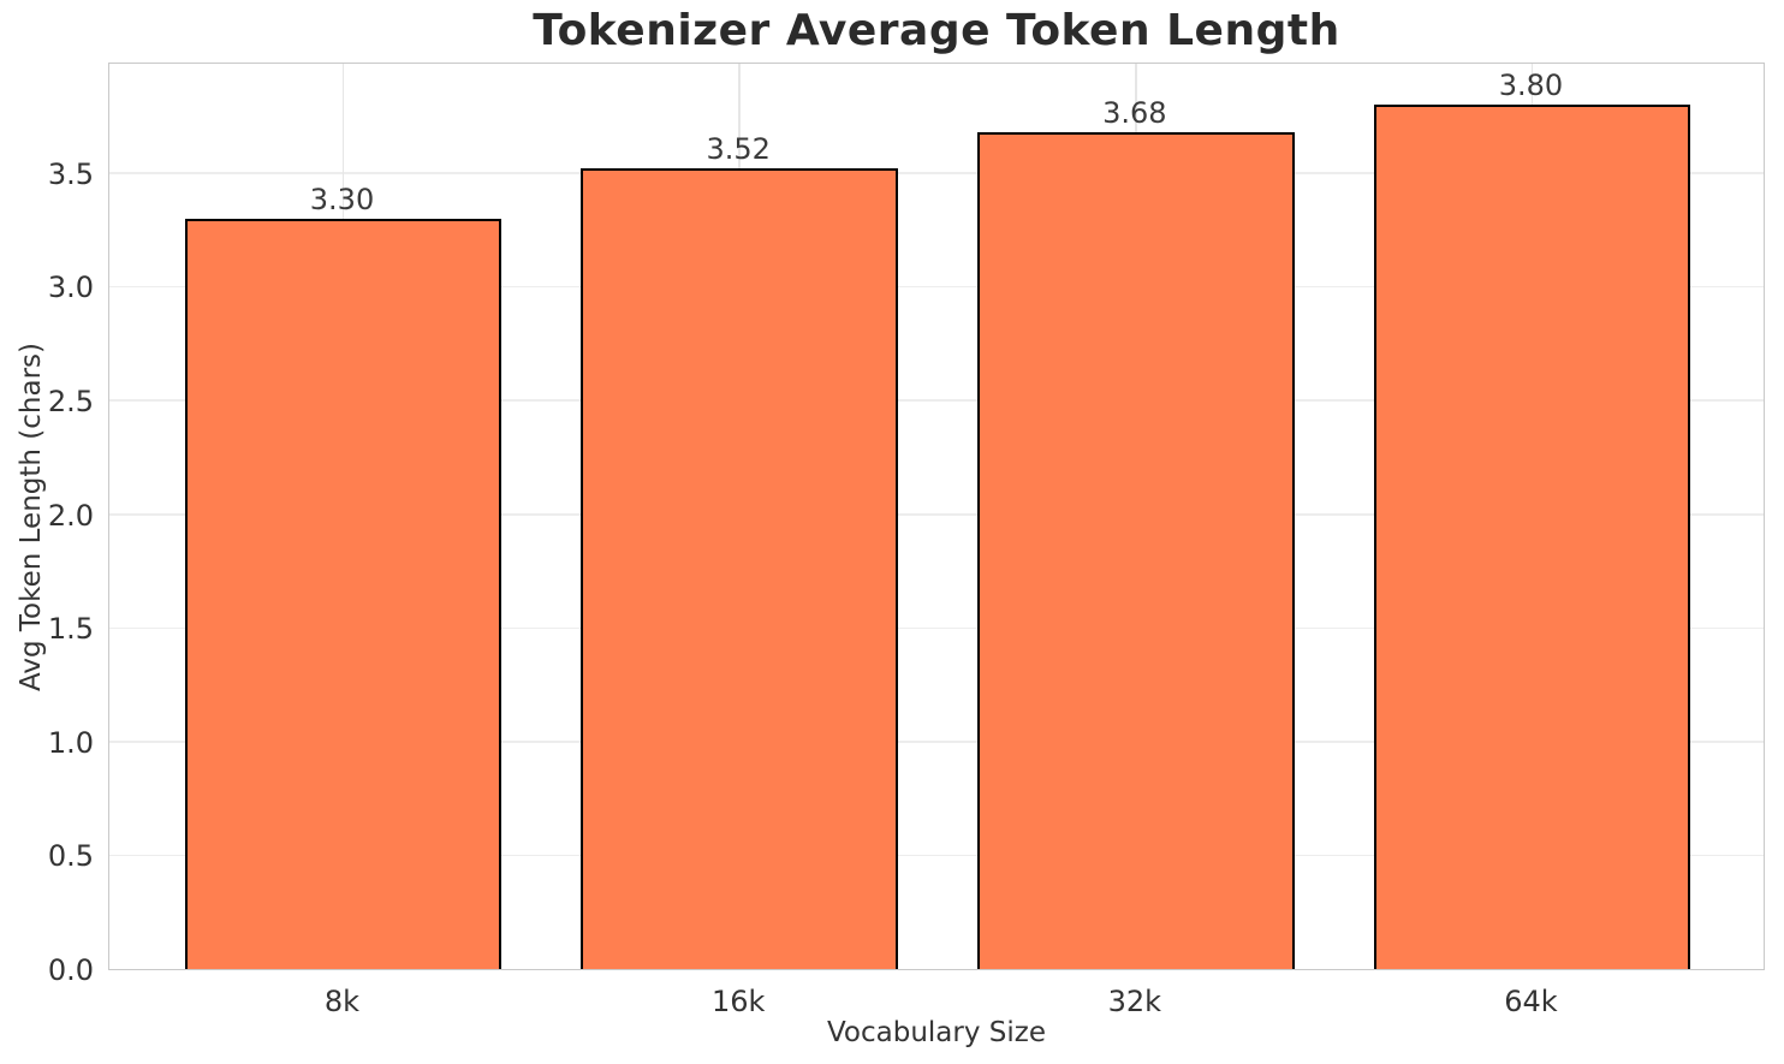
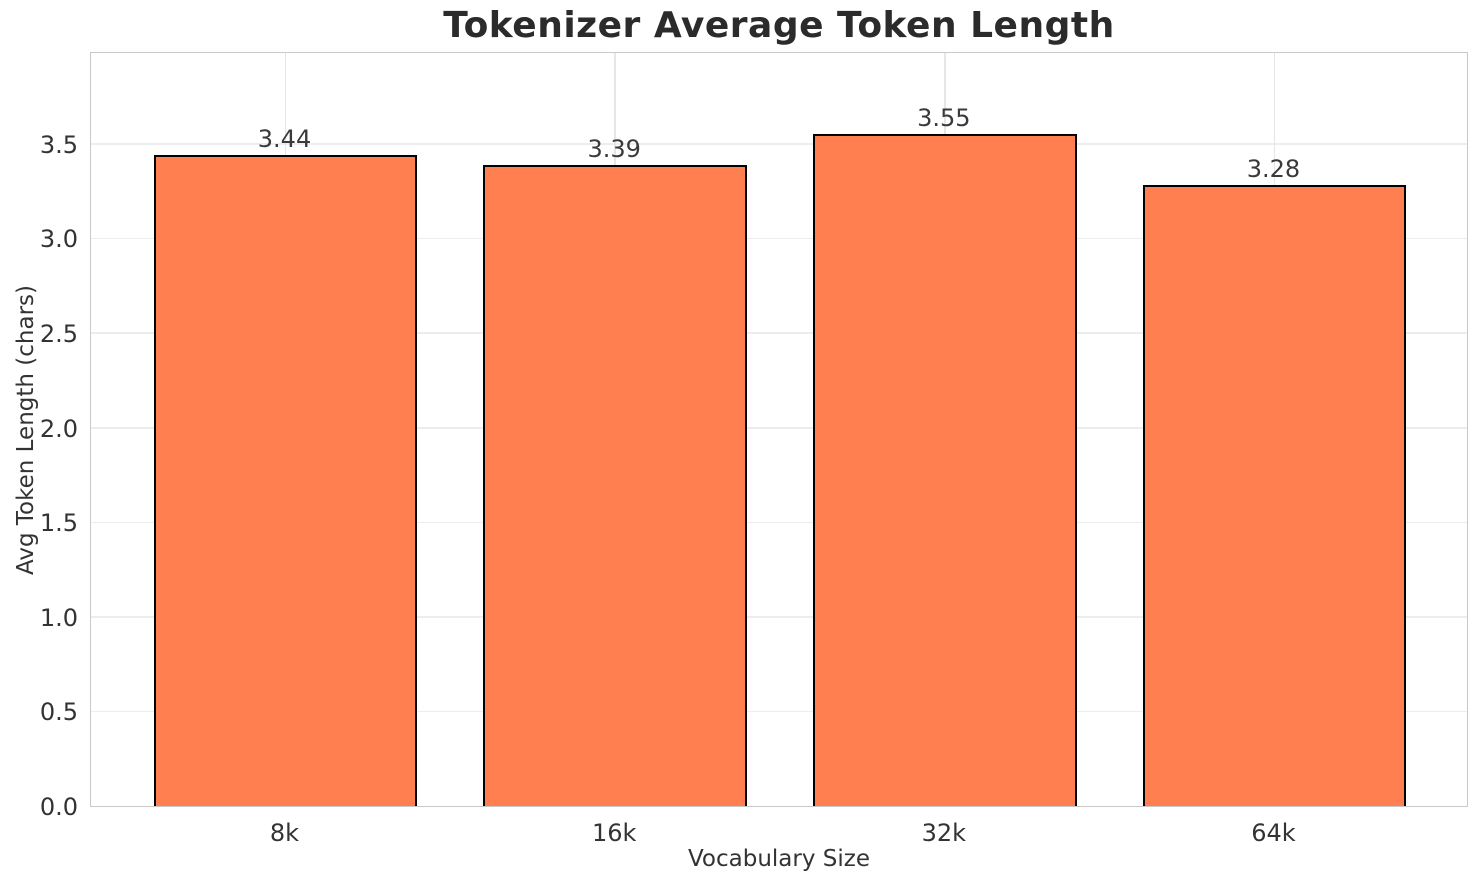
8k: 3.30 -> 3.44
16k: 3.52 -> 3.39
32k: 3.68 -> 3.55
64k: 3.80 -> 3.28
